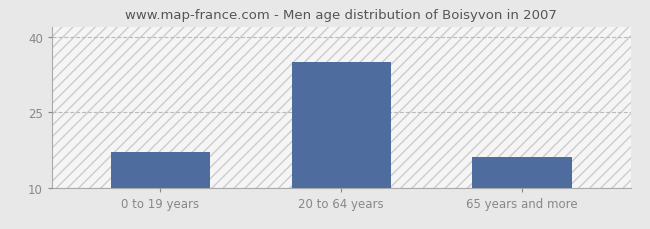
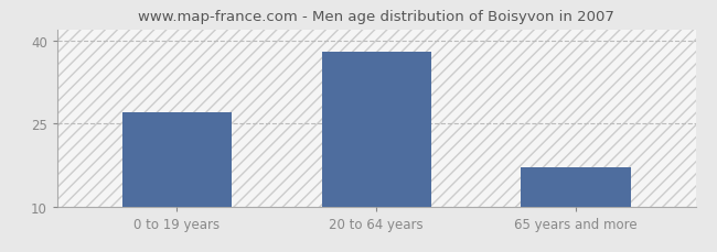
0 to 19 years: 17 -> 27
20 to 64 years: 35 -> 38
65 years and more: 16 -> 17
